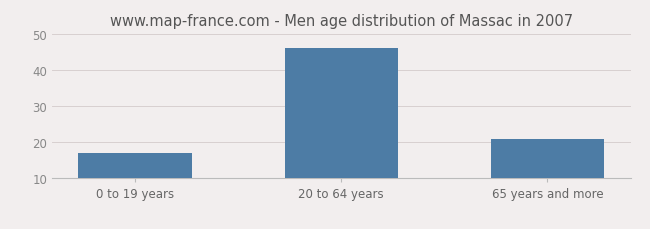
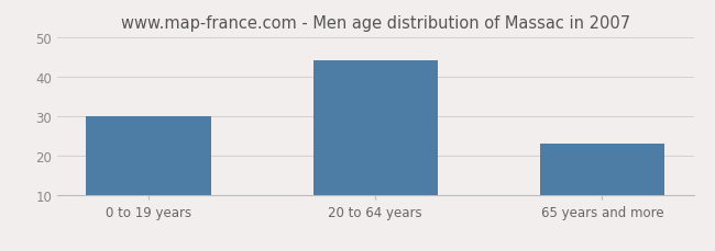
0 to 19 years: 17 -> 30
20 to 64 years: 46 -> 44
65 years and more: 21 -> 23
